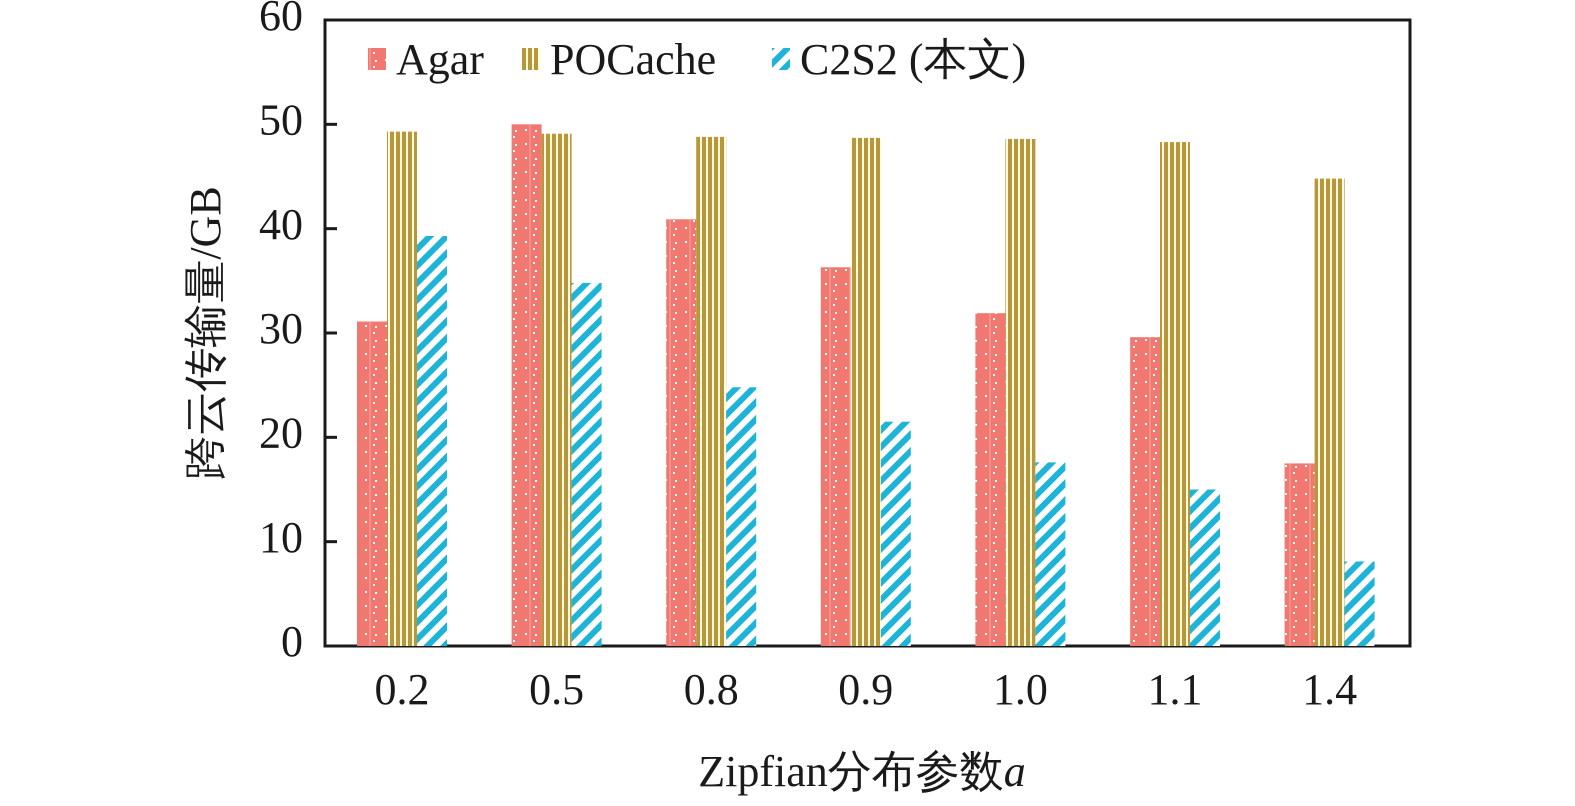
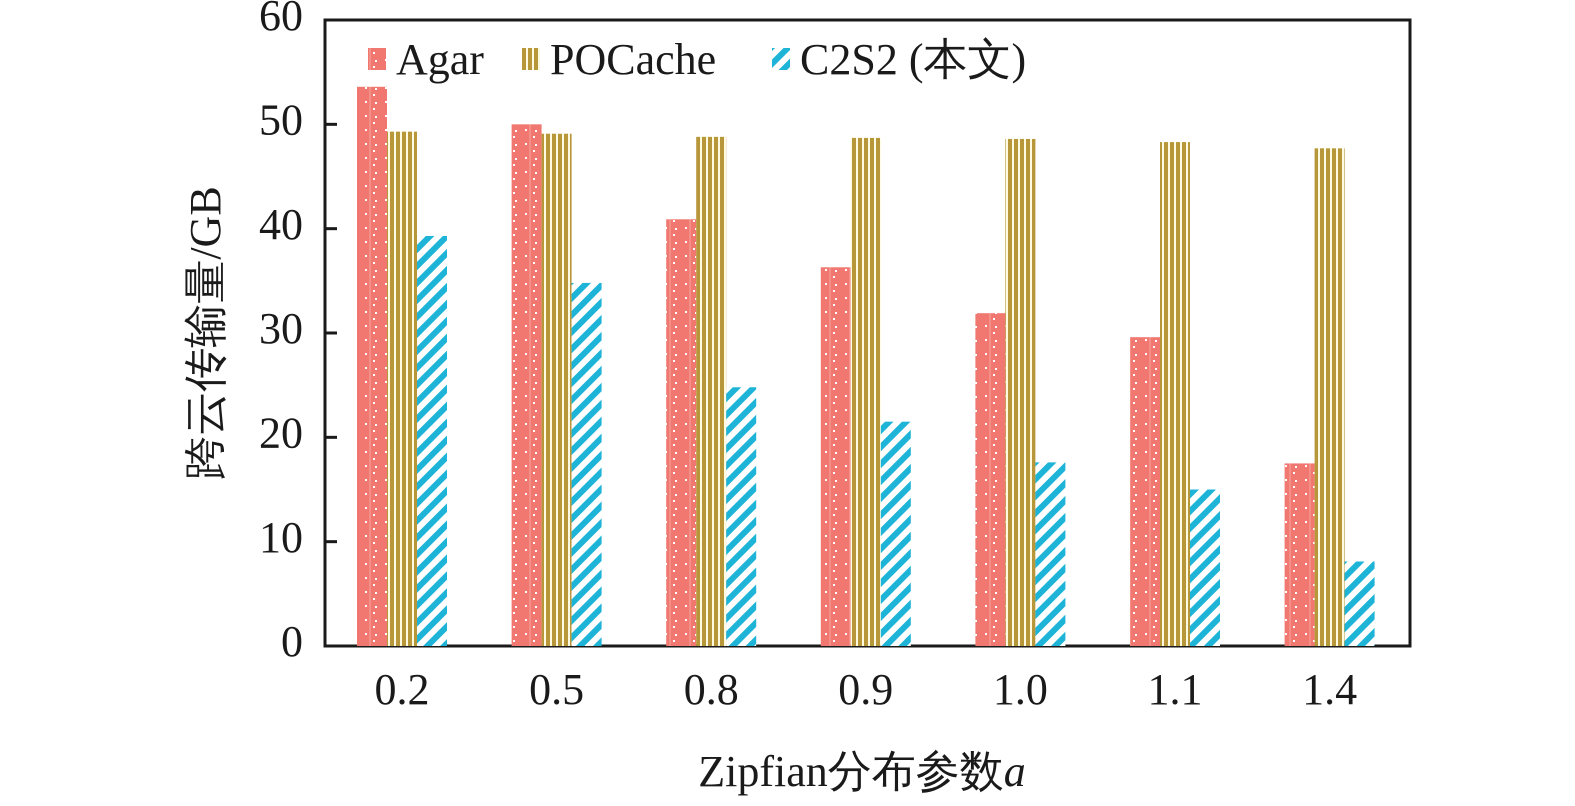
Agar/0.2: 31.1 -> 53.6
POCache/1.4: 44.8 -> 47.7
